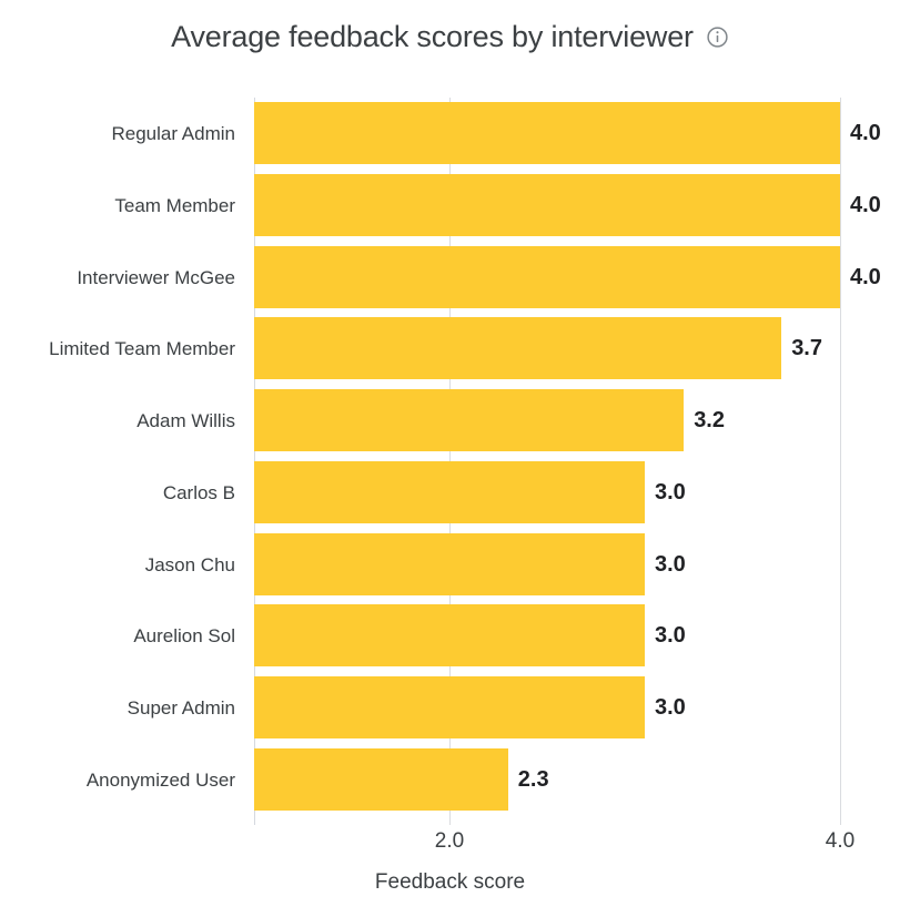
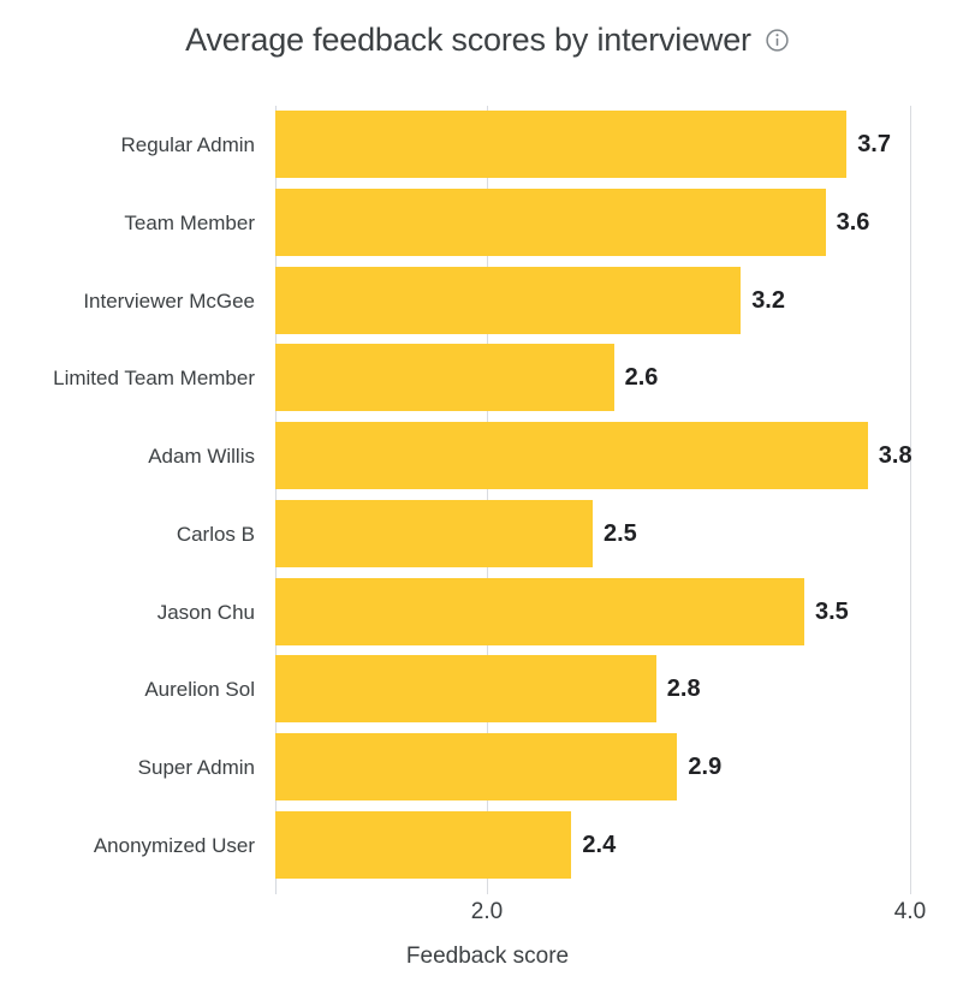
Regular Admin: 4.0 -> 3.7
Team Member: 4.0 -> 3.6
Interviewer McGee: 4.0 -> 3.2
Limited Team Member: 3.7 -> 2.6
Adam Willis: 3.2 -> 3.8
Carlos B: 3.0 -> 2.5
Jason Chu: 3.0 -> 3.5
Aurelion Sol: 3.0 -> 2.8
Super Admin: 3.0 -> 2.9
Anonymized User: 2.3 -> 2.4
